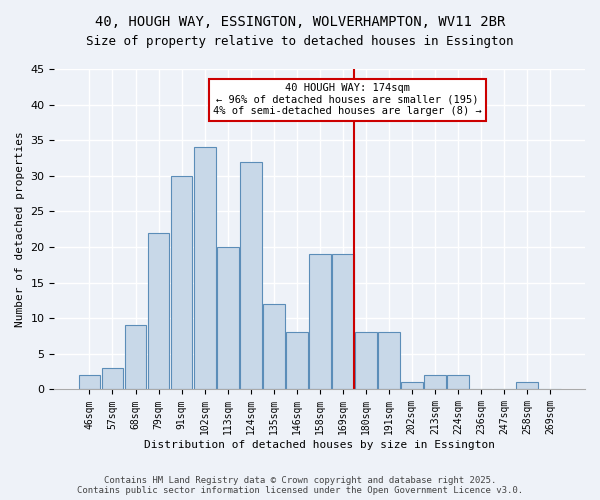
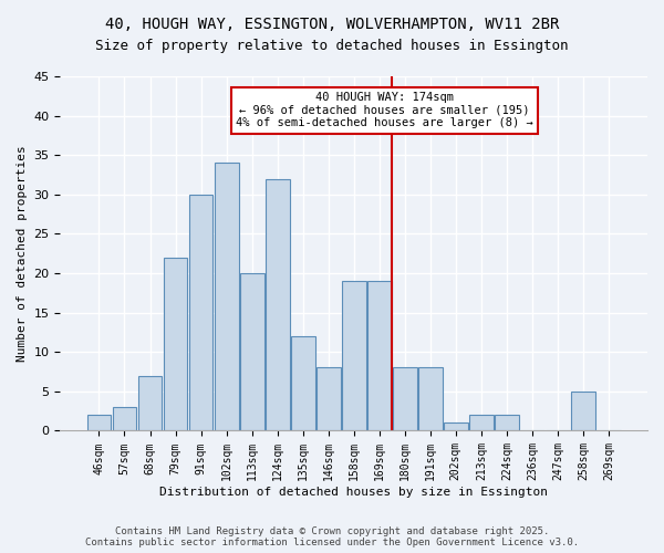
68sqm: 9 -> 7
258sqm: 1 -> 5
